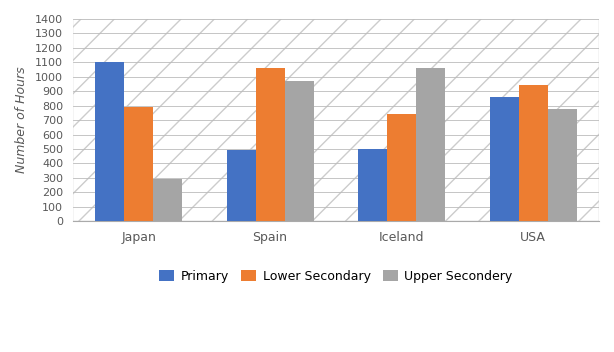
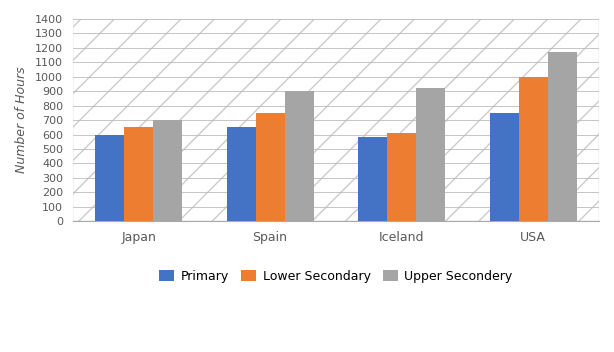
Primary/Japan: 1100 -> 600
Lower Secondary/Japan: 790 -> 650
Upper Secondery/Japan: 290 -> 700
Primary/Spain: 490 -> 650
Lower Secondary/Spain: 1060 -> 750
Upper Secondery/Spain: 970 -> 900
Primary/Iceland: 500 -> 580
Lower Secondary/Iceland: 740 -> 610
Upper Secondery/Iceland: 1060 -> 920
Primary/USA: 860 -> 750
Lower Secondary/USA: 940 -> 1000
Upper Secondery/USA: 780 -> 1180
